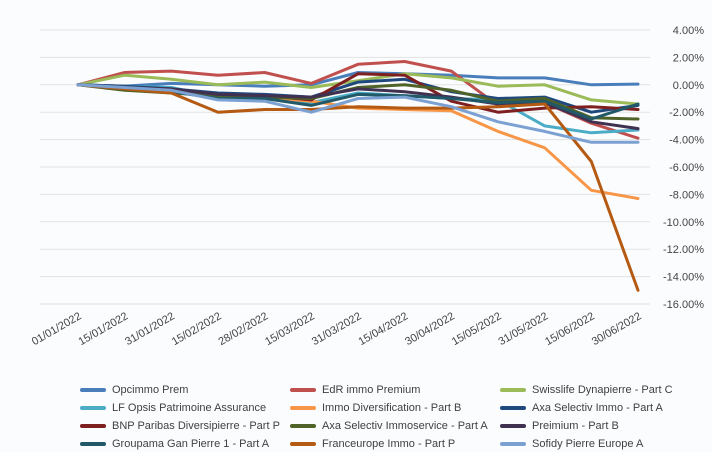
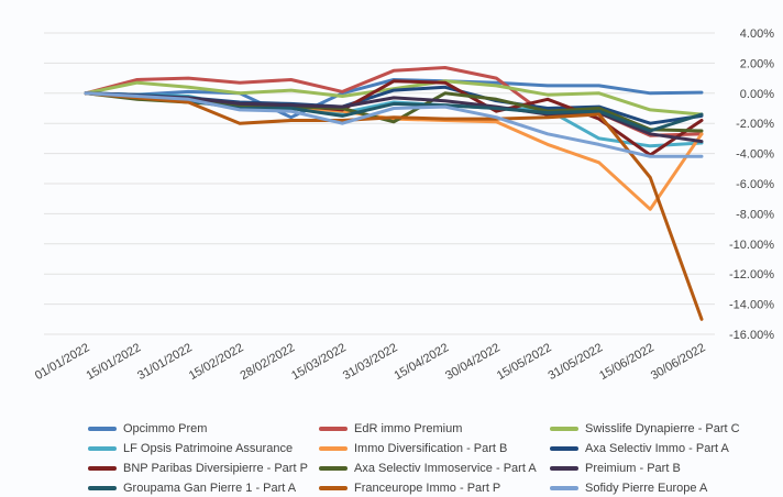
Opcimmo Prem/28/02/2022: -0.1% -> -1.6%
Axa Selectiv Immoservice - Part A/31/03/2022: -0.2% -> -1.9%
BNP Paribas Diversipierre - Part P/15/05/2022: -2.0% -> -0.4%
BNP Paribas Diversipierre - Part P/15/06/2022: -1.6% -> -4.1%
EdR immo Premium/30/06/2022: -3.9% -> -2.7%
Immo Diversification - Part B/30/06/2022: -8.3% -> -2.7%
